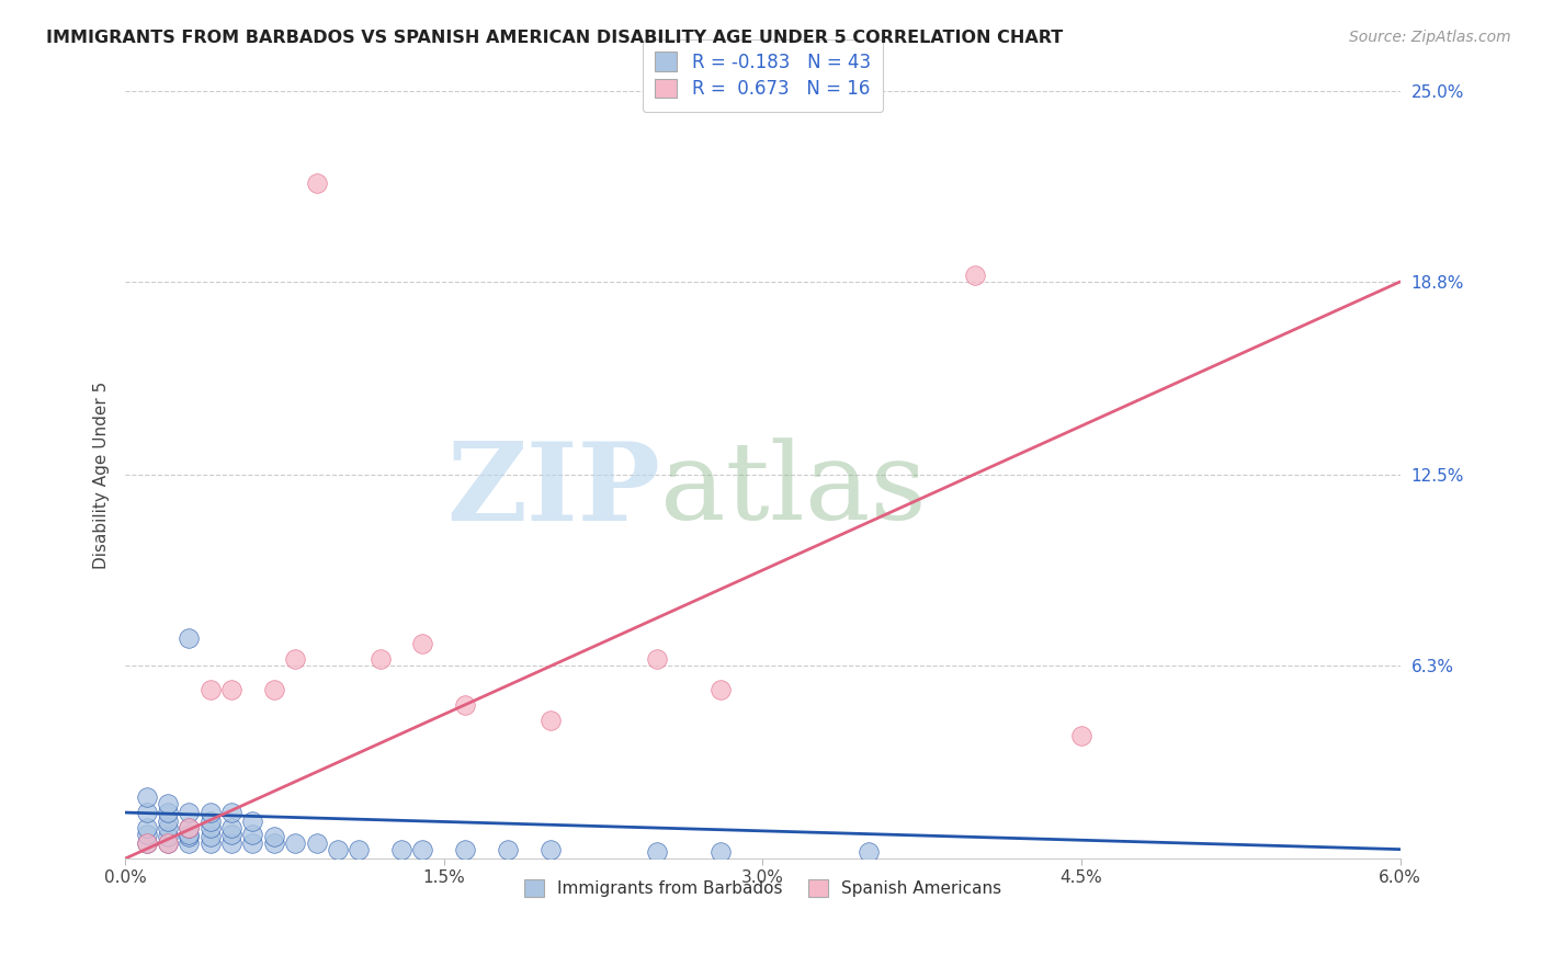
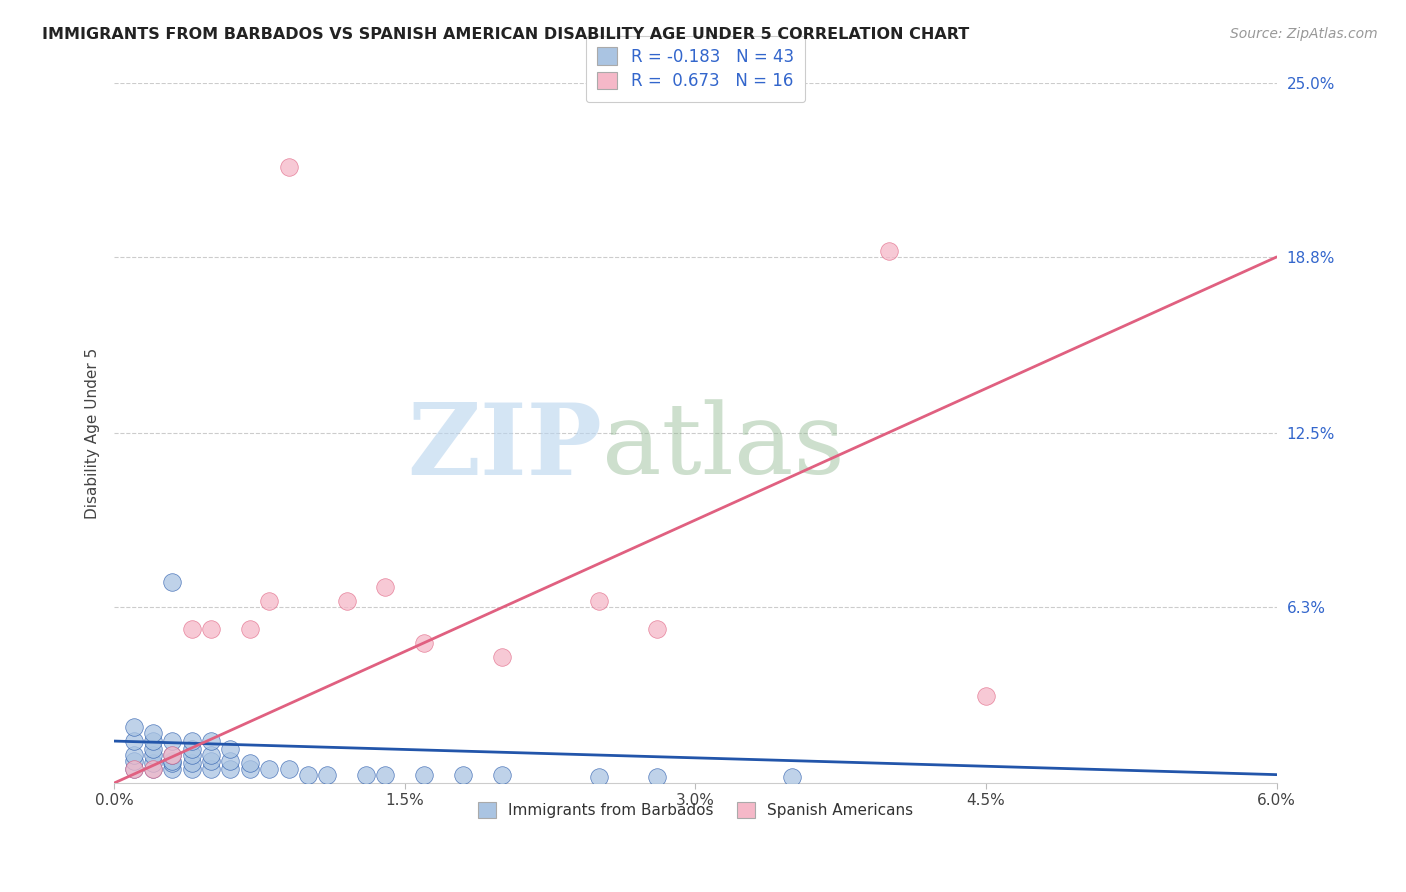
Spanish Americans/4.5%: 4.0% -> 3.1%
